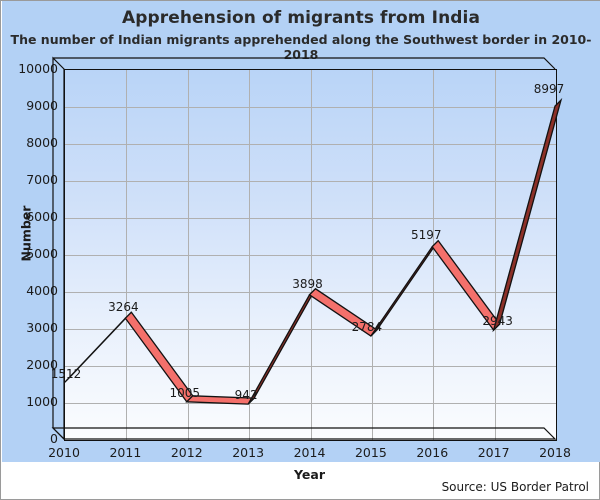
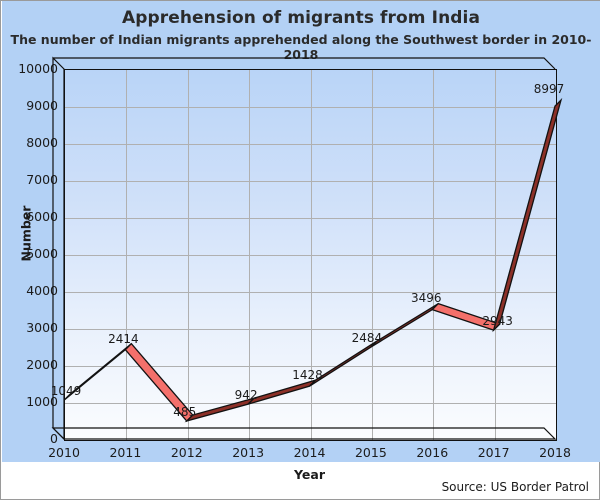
2010: 1512 -> 1049
2011: 3264 -> 2414
2012: 1005 -> 485
2014: 3898 -> 1428
2015: 2784 -> 2484
2016: 5197 -> 3496
